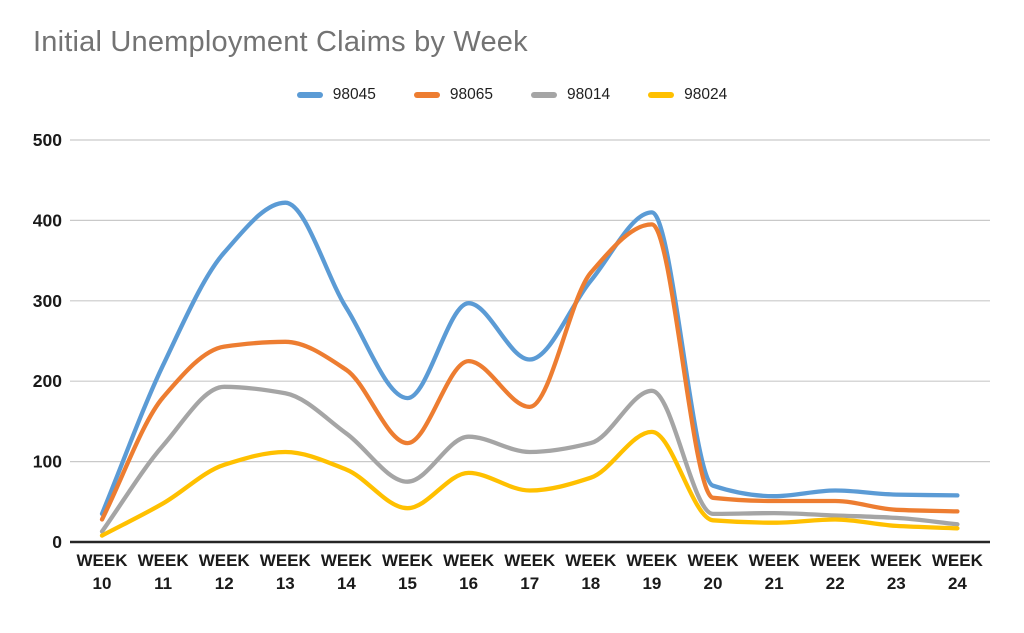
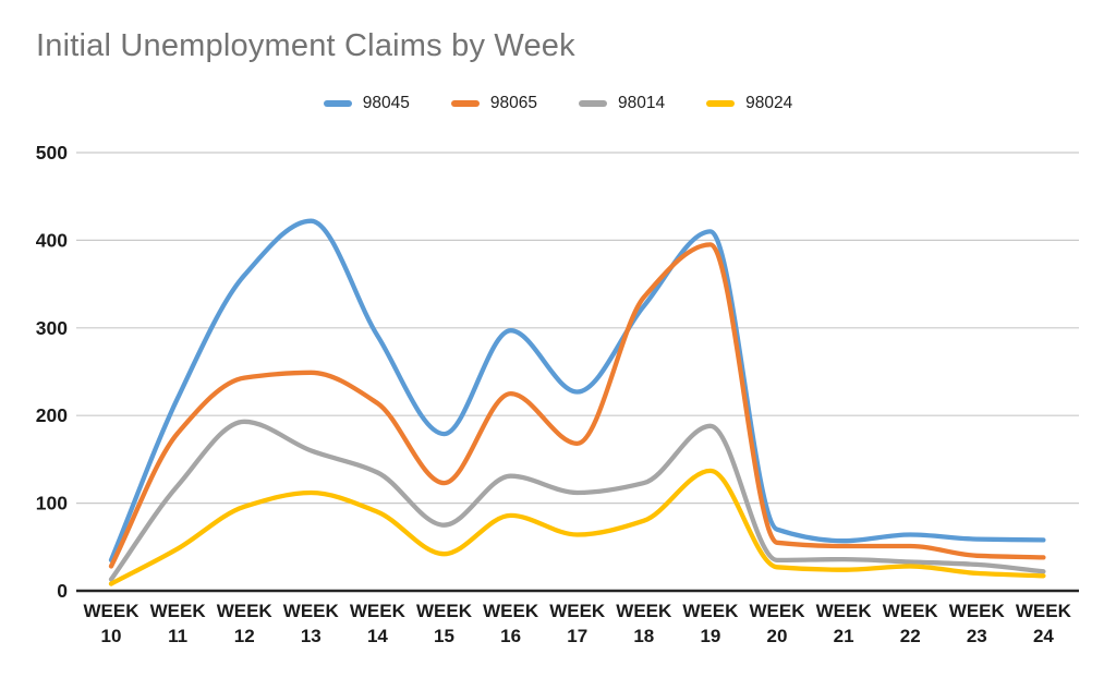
98014/WEEK 13: 180 -> 160
